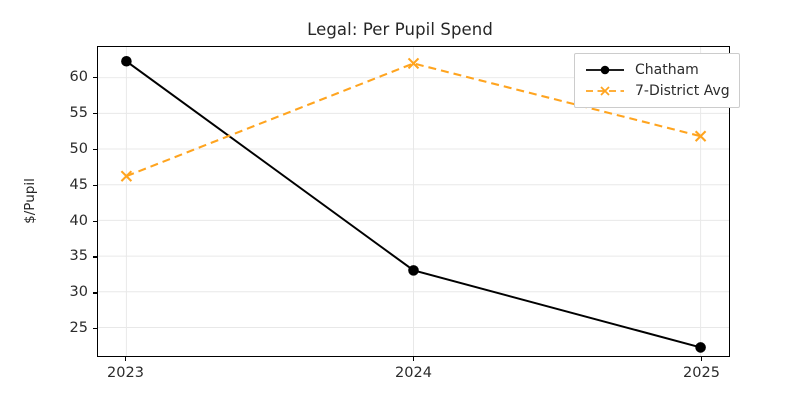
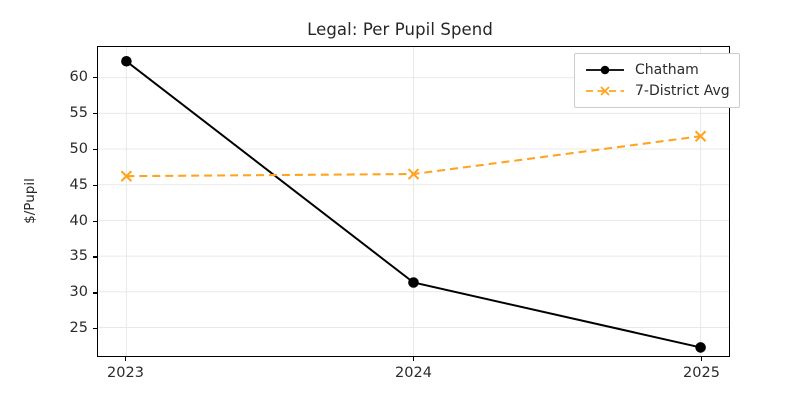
Chatham/2024: 33 -> 31
7-District Avg/2024: 62 -> 46
